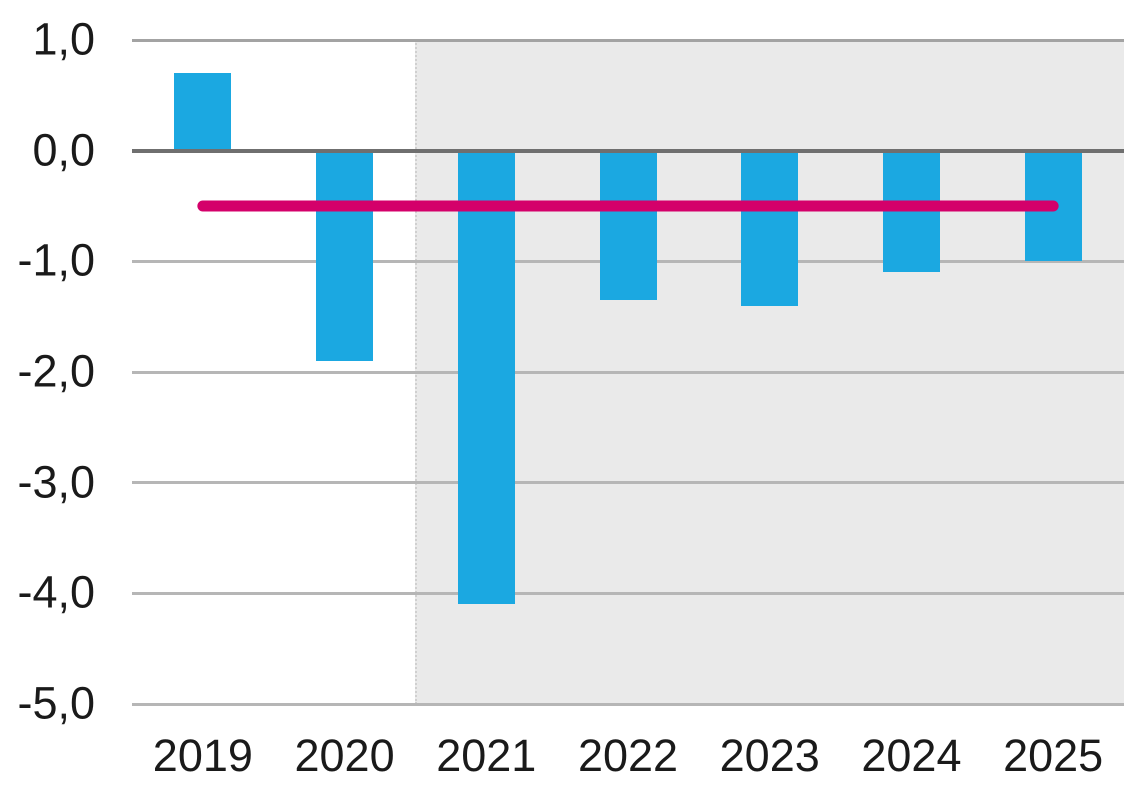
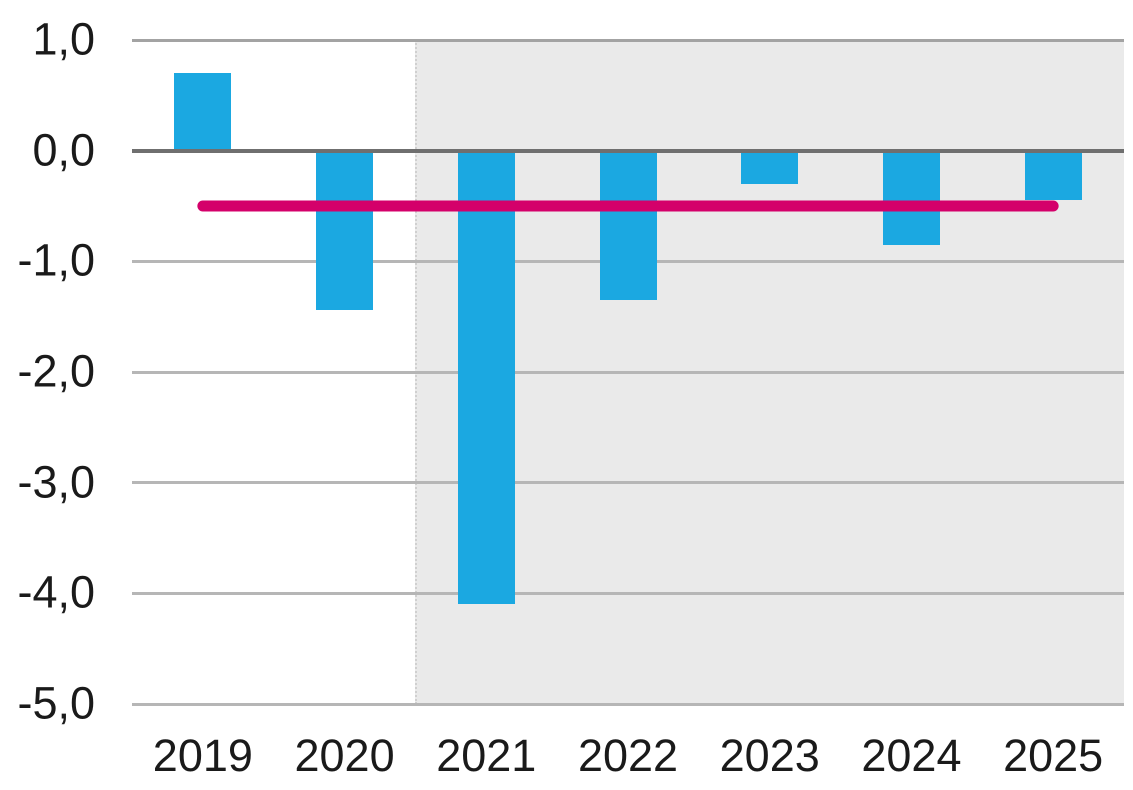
2020: -1,90 -> -1,44
2023: -1,40 -> -0,30
2024: -1,10 -> -0,85
2025: -1,00 -> -0,45
